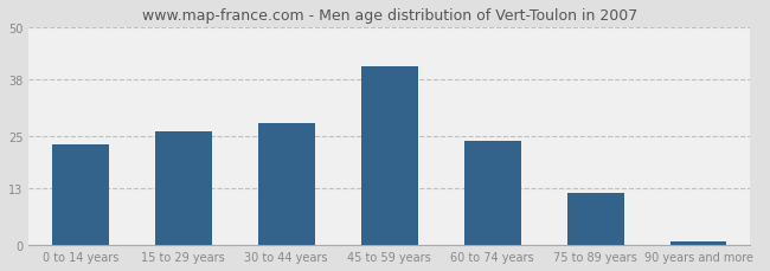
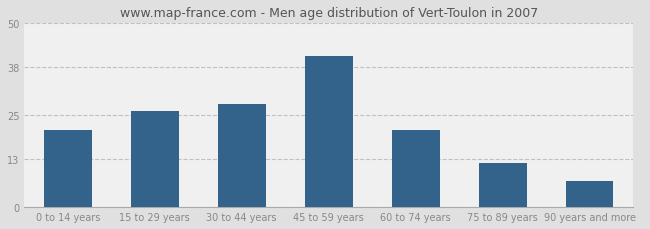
0 to 14 years: 23 -> 21
60 to 74 years: 24 -> 21
90 years and more: 1 -> 7
